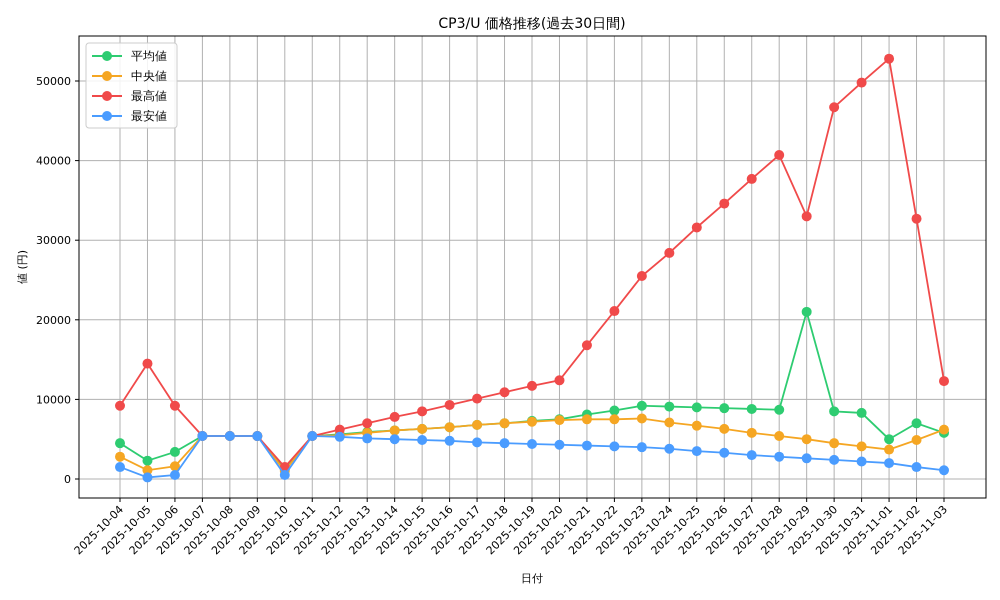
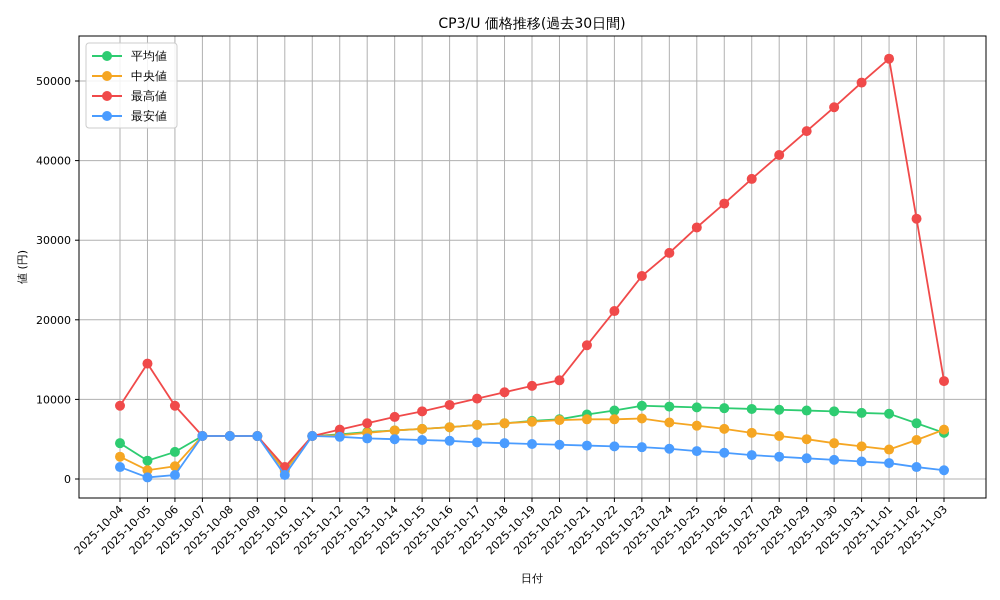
平均値/2025-10-29: 21000 -> 9000
最高値/2025-10-29: 33000 -> 44000
平均値/2025-11-01: 5000 -> 8000
